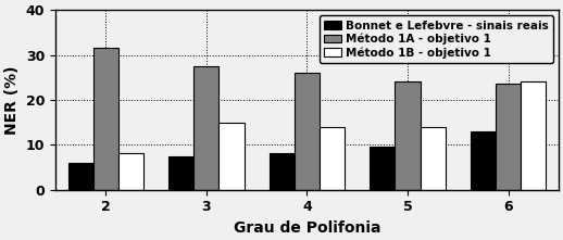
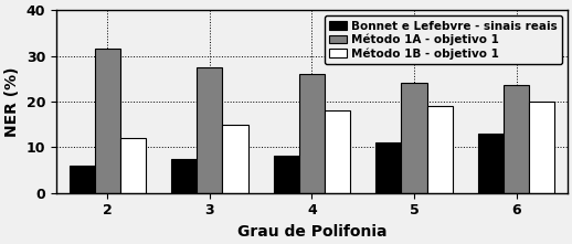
Método 1B - objetivo 1/2: 8 -> 12
Método 1B - objetivo 1/4: 14 -> 18
Bonnet e Lefebvre - sinais reais/5: 9.5 -> 11.0
Método 1B - objetivo 1/5: 14 -> 19
Método 1B - objetivo 1/6: 24 -> 20
